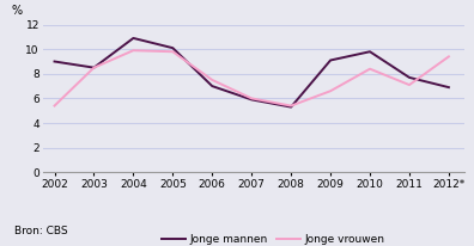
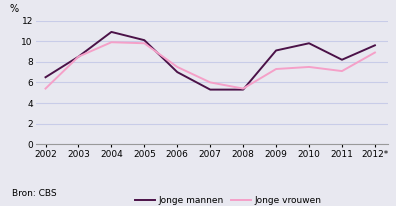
Jonge mannen/2002: 9.0 -> 6.5
Jonge mannen/2007: 5.9 -> 5.3
Jonge vrouwen/2009: 6.6 -> 7.3
Jonge vrouwen/2010: 8.4 -> 7.5
Jonge mannen/2011: 7.7 -> 8.2
Jonge mannen/2012*: 6.9 -> 9.6
Jonge vrouwen/2012*: 9.4 -> 8.9
